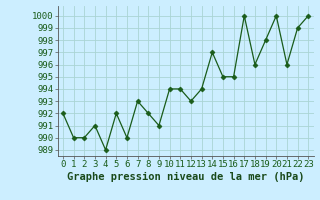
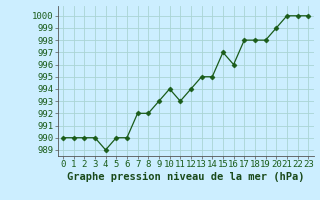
0: 992 -> 990
3: 991 -> 990
5: 992 -> 990
7: 993 -> 992
9: 991 -> 993
11: 994 -> 993
12: 993 -> 994
13: 994 -> 995
14: 997 -> 995
15: 995 -> 997
16: 995 -> 996
17: 1000 -> 998
18: 996 -> 998
20: 1000 -> 999
21: 996 -> 1000
22: 999 -> 1000
